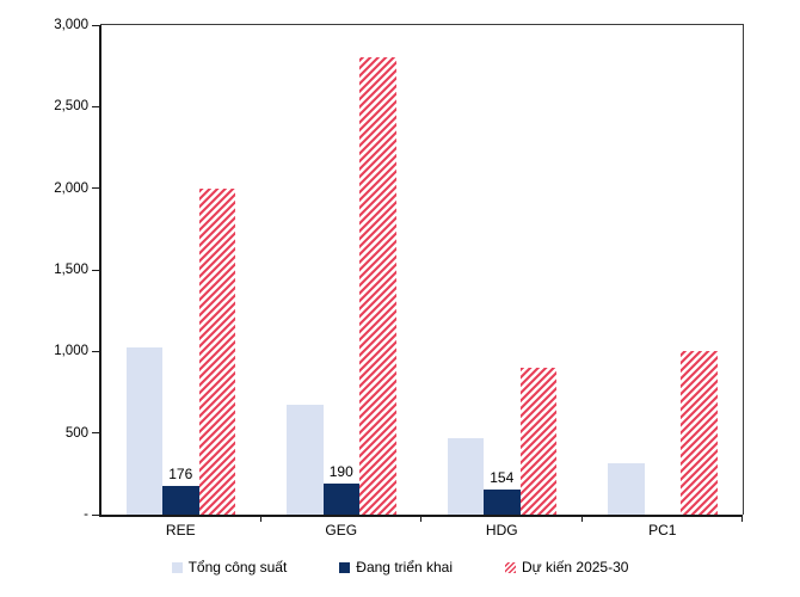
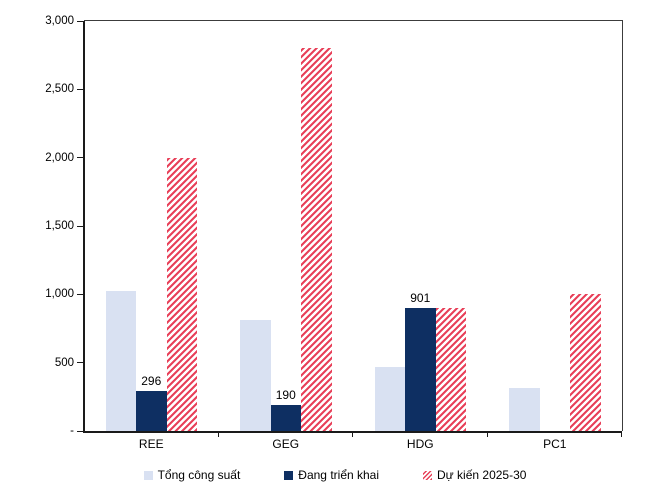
Đang triển khai/REE: 176 -> 296
Tổng công suất/GEG: 670 -> 810
Đang triển khai/HDG: 154 -> 901
